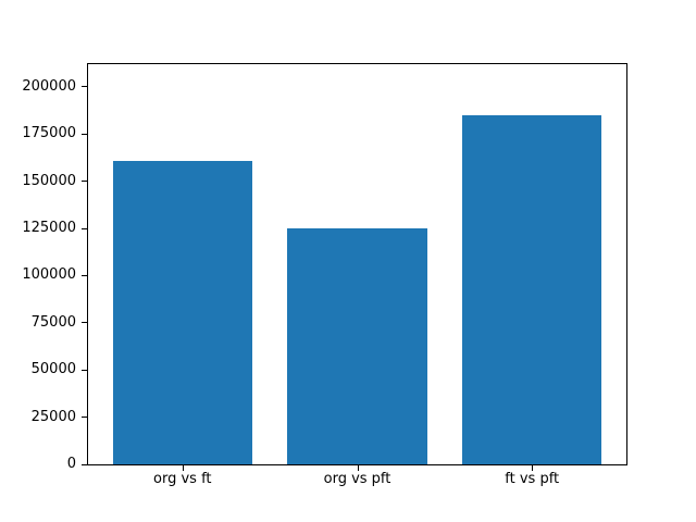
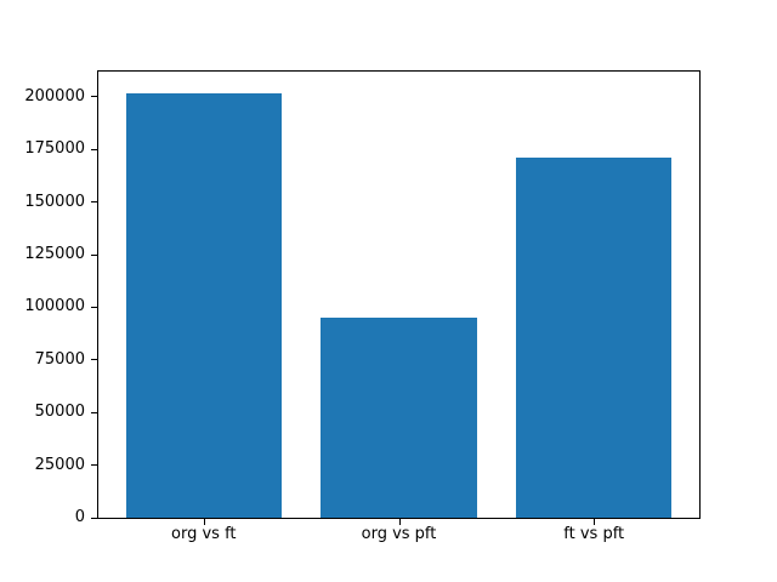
org vs ft: 161000 -> 202000
org vs pft: 125000 -> 95000
ft vs pft: 185000 -> 171000
